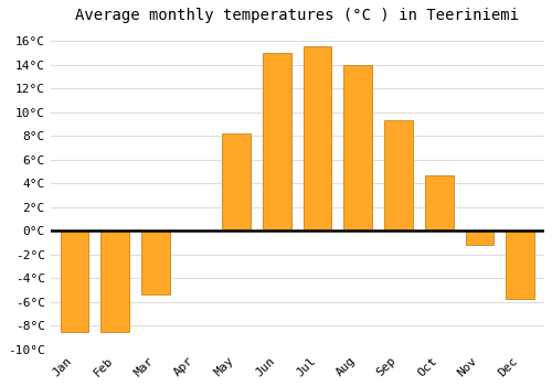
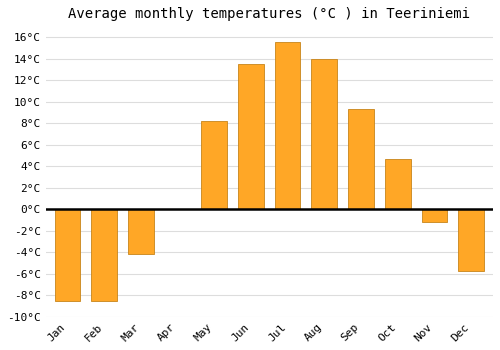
Mar: -5.4°C -> -4.2°C
Jun: 15.0°C -> 13.5°C
